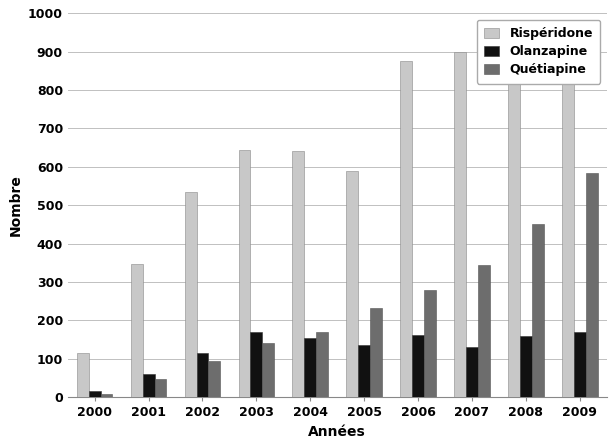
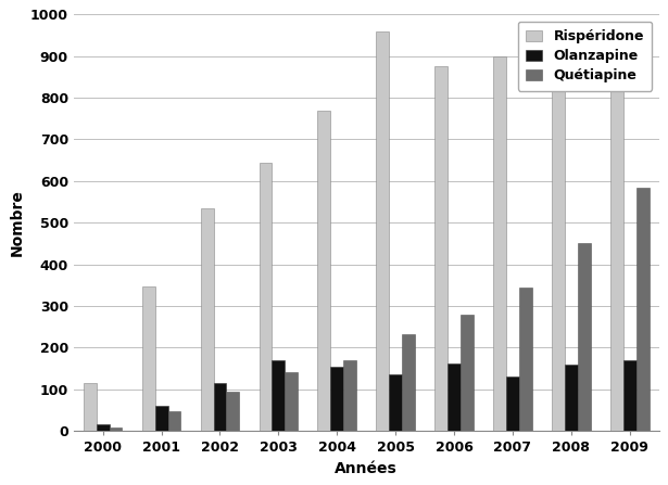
Rispéridone/2004: 640 -> 770
Rispéridone/2005: 590 -> 960
